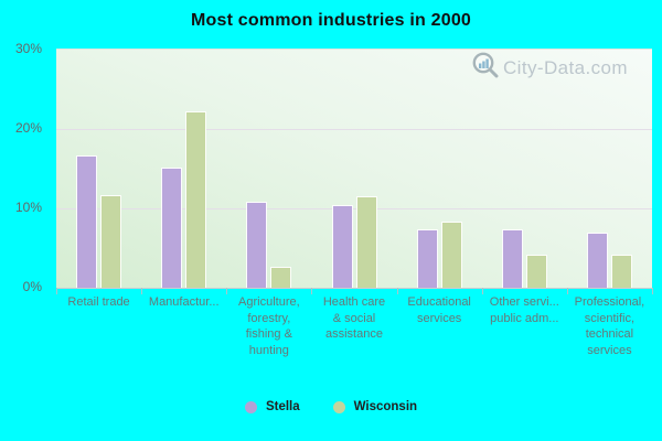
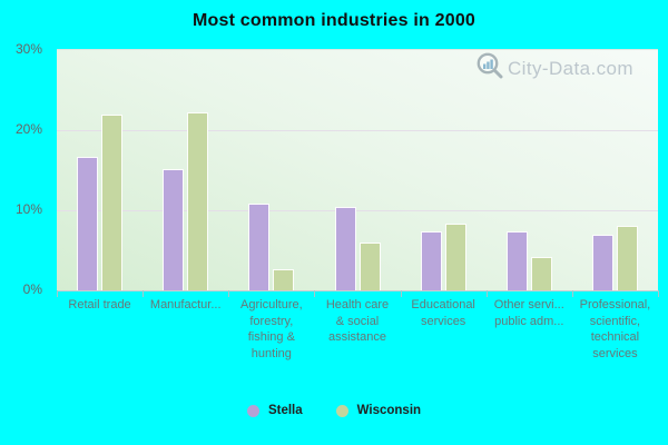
Wisconsin/Retail trade: 12% -> 22%
Wisconsin/Health care & social assistance: 12% -> 6%
Wisconsin/Professional, scientific, technical services: 4% -> 8%
